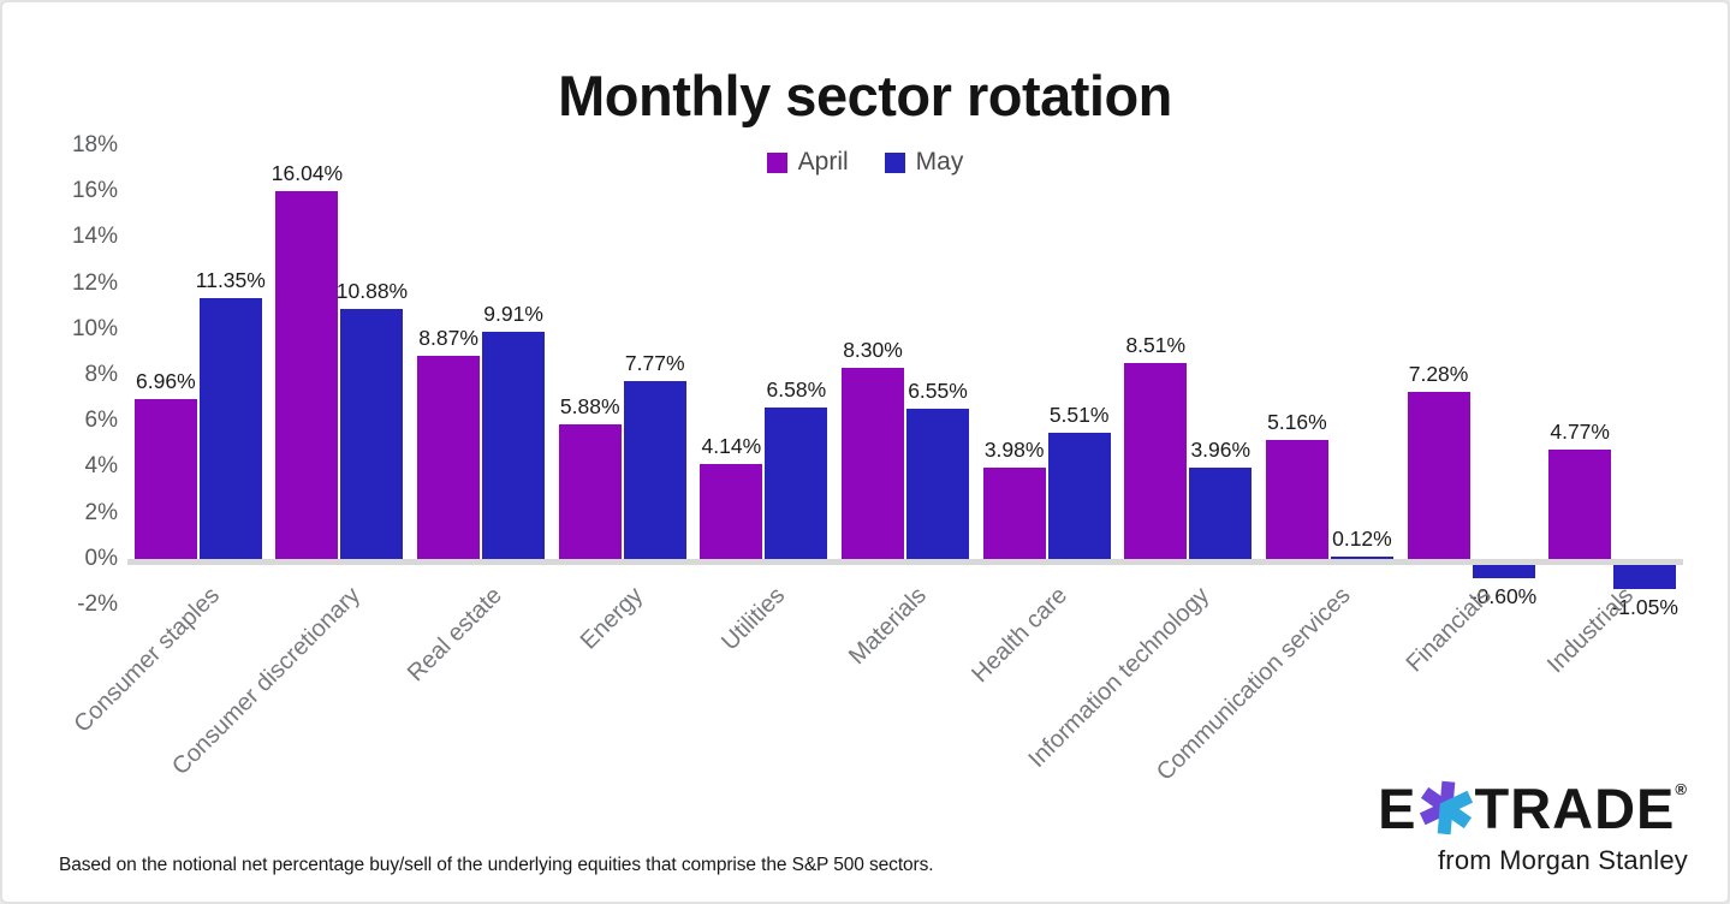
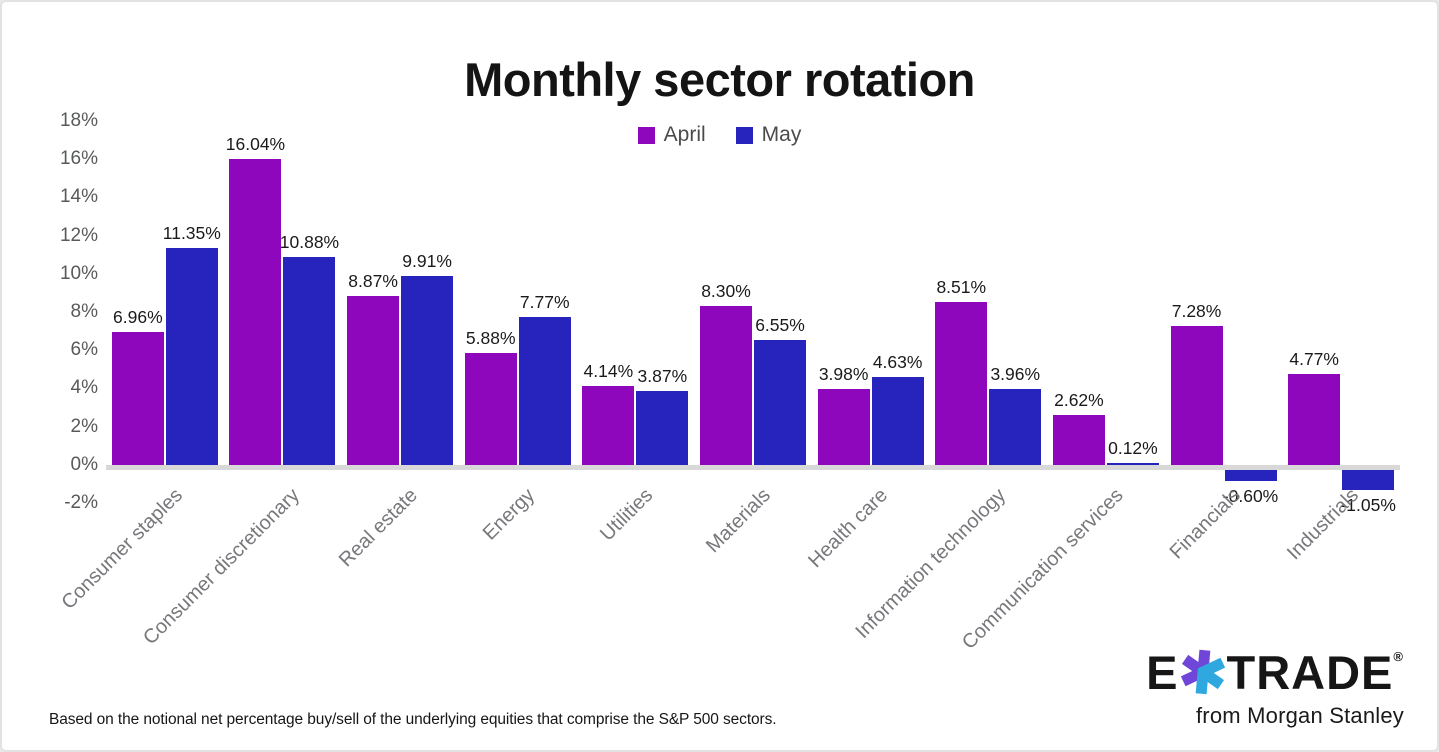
May/Utilities: 6.58% -> 3.87%
May/Health care: 5.51% -> 4.63%
April/Communication services: 5.16% -> 2.62%
